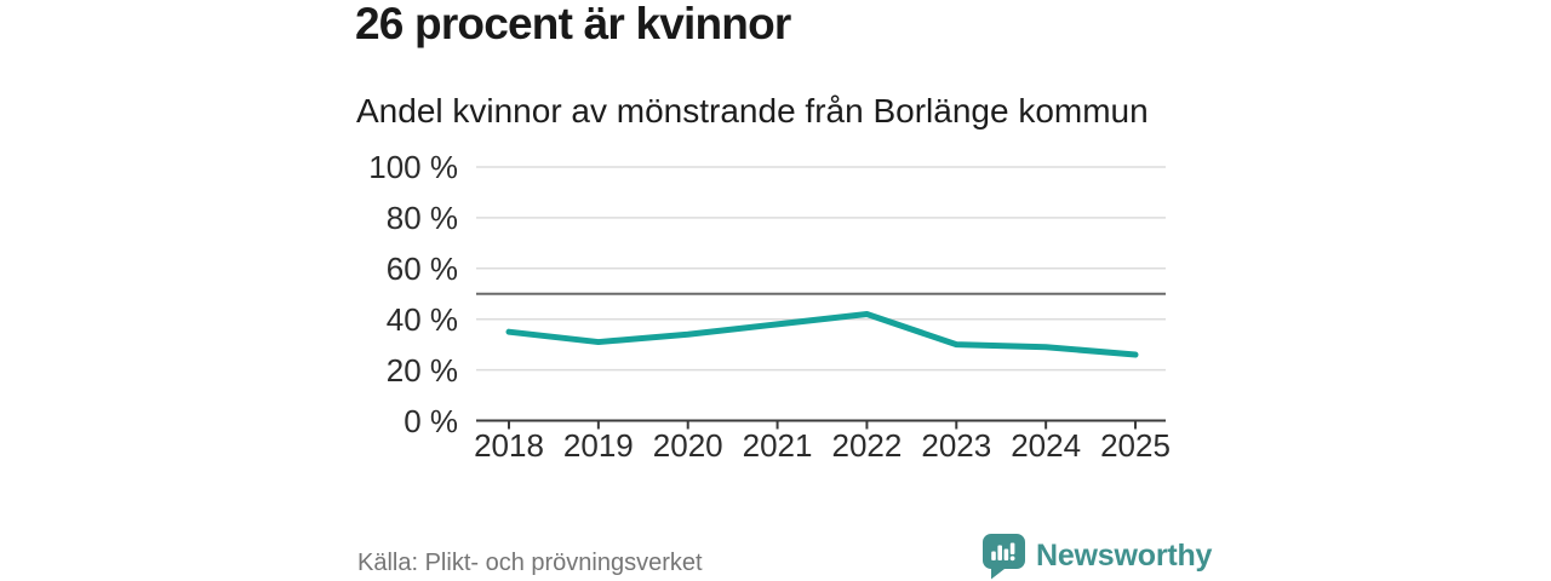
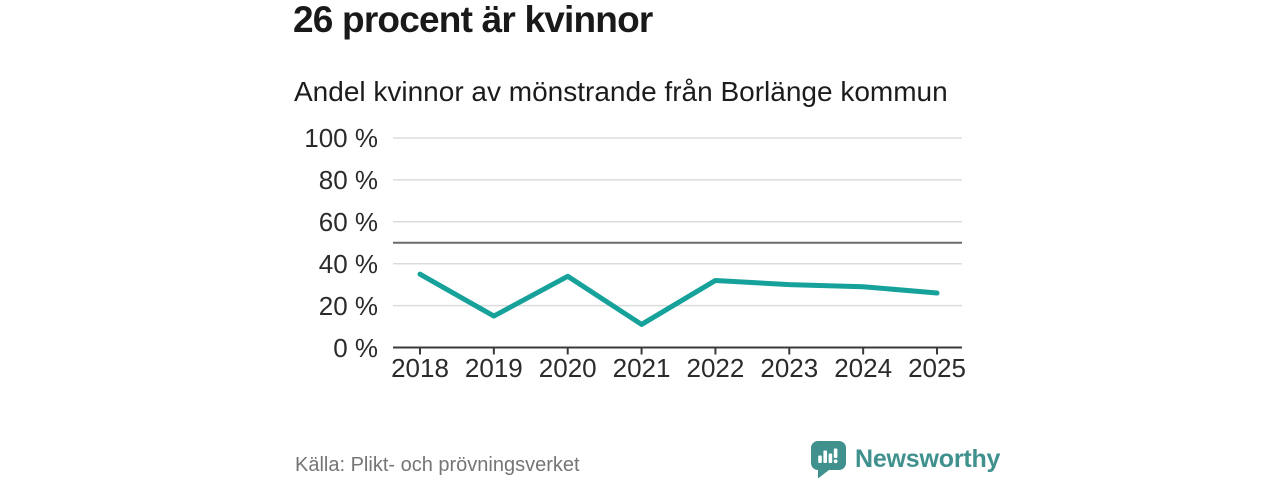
2019: 31% -> 15%
2021: 38% -> 11%
2022: 42% -> 32%
